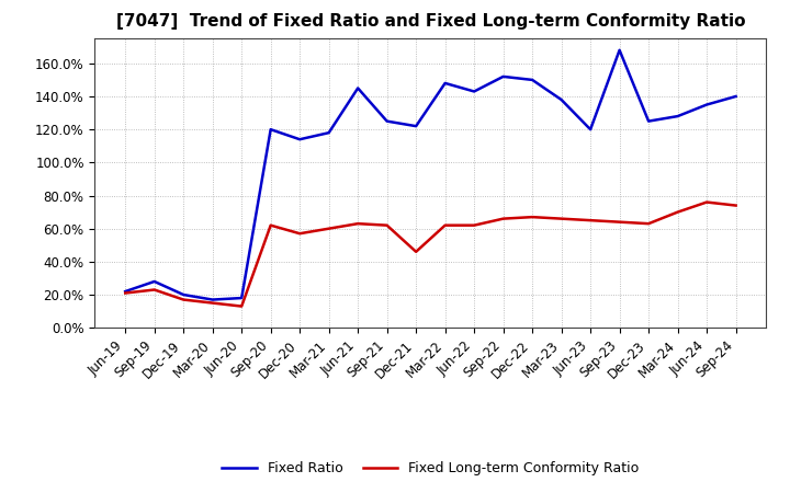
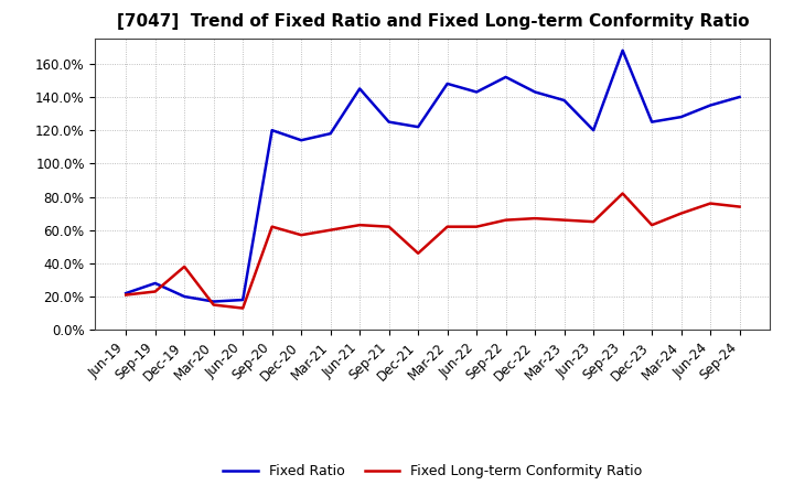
Fixed Long-term Conformity Ratio/Dec-19: 17% -> 38%
Fixed Ratio/Dec-22: 150% -> 143%
Fixed Long-term Conformity Ratio/Sep-23: 64% -> 82%
